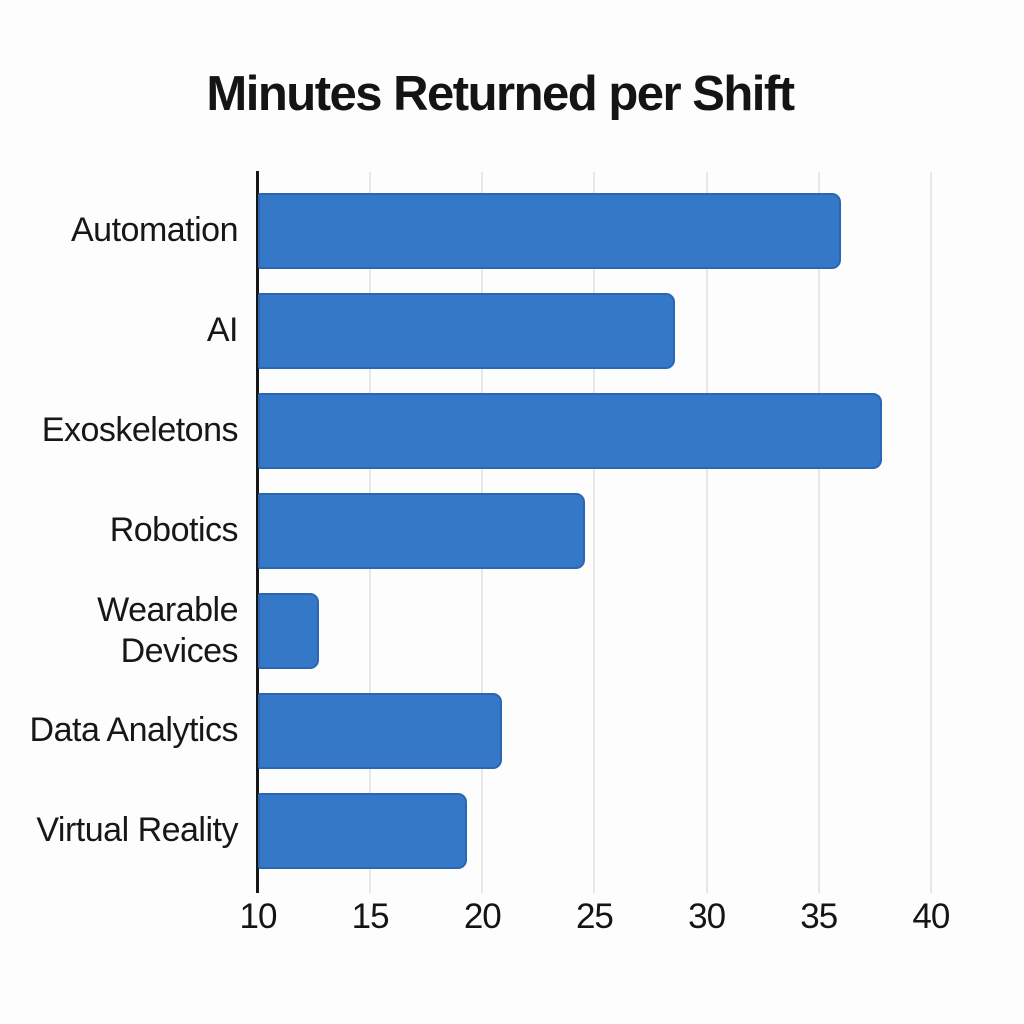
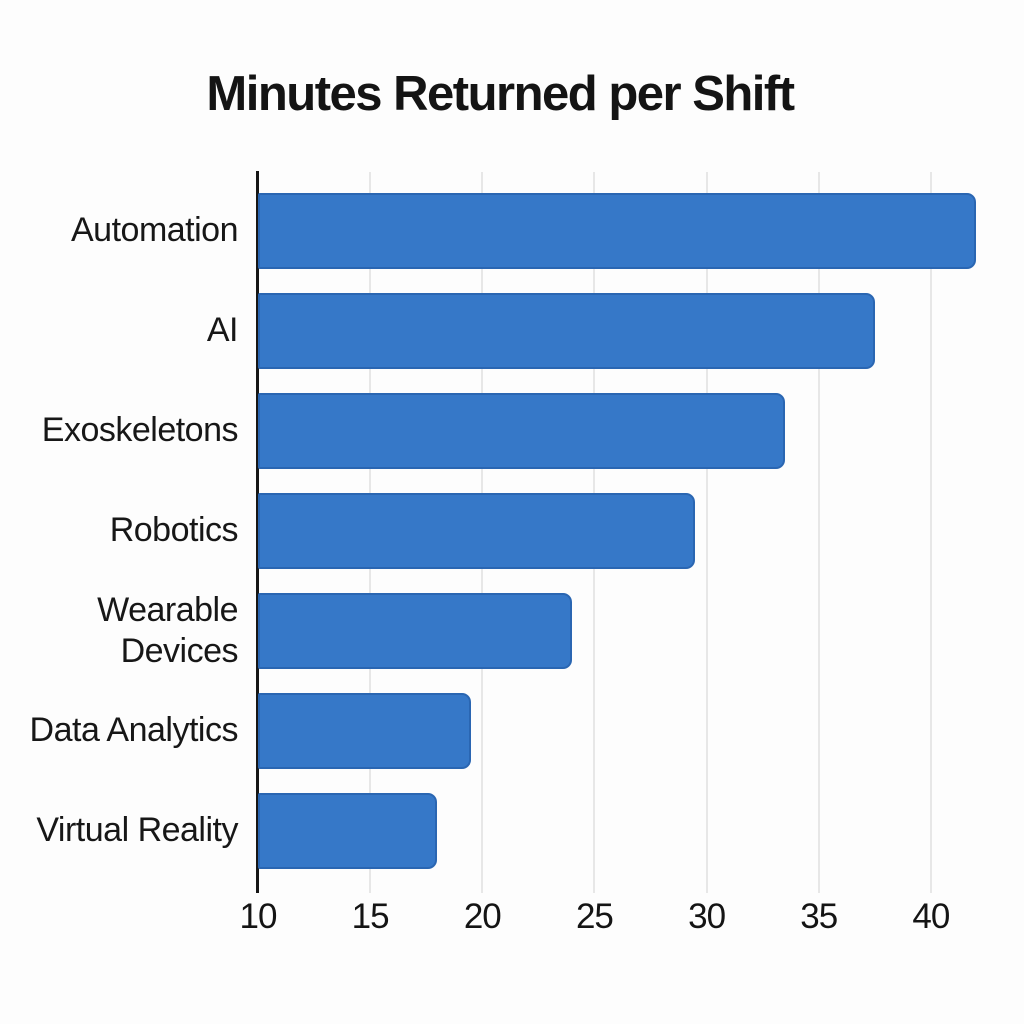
Automation: 36.0 -> 42.0
AI: 28.6 -> 37.5
Exoskeletons: 37.8 -> 33.5
Robotics: 24.6 -> 29.5
Wearable Devices: 12.7 -> 24.0
Data Analytics: 20.9 -> 19.5
Virtual Reality: 19.3 -> 18.0
